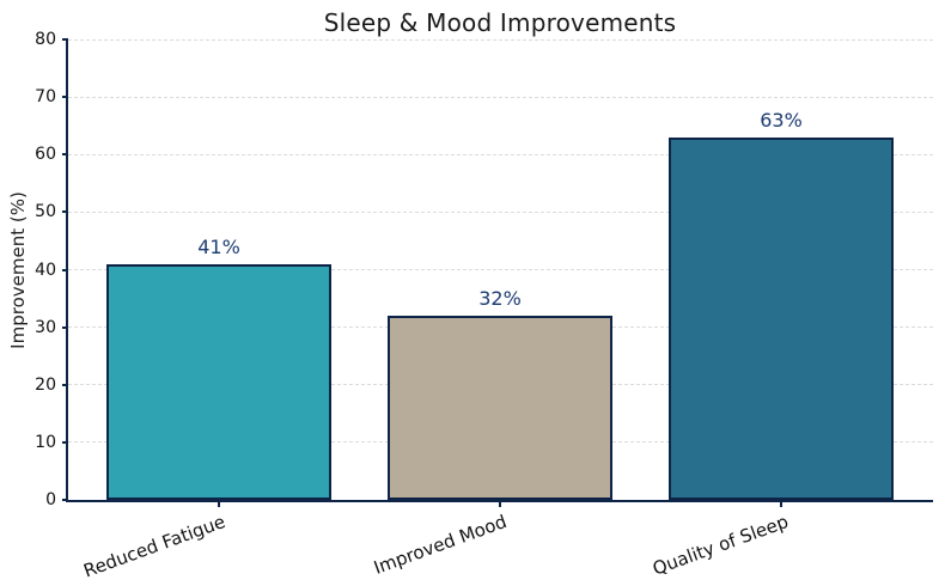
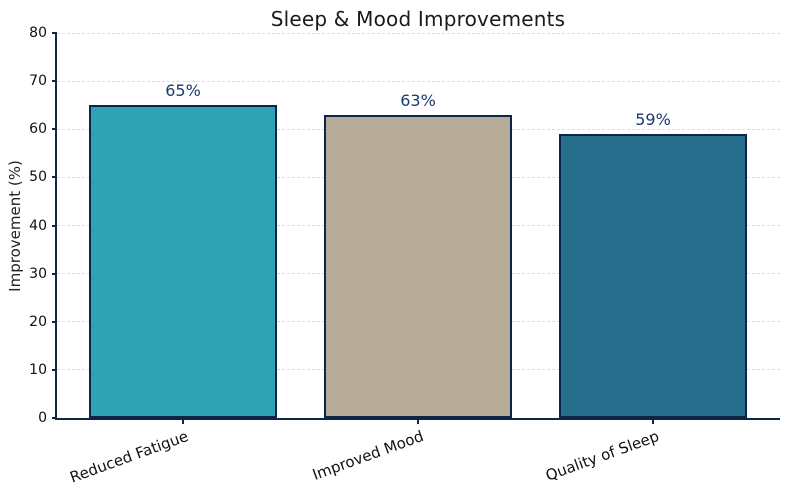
Reduced Fatigue: 41% -> 65%
Improved Mood: 32% -> 63%
Quality of Sleep: 63% -> 59%
